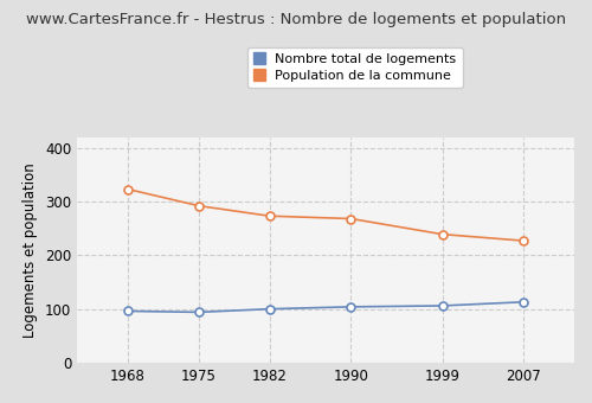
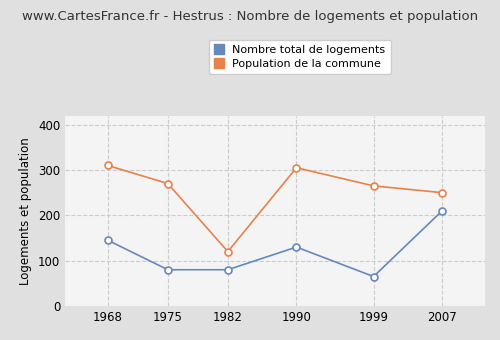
Nombre total de logements/1968: 96 -> 145
Population de la commune/1968: 323 -> 310
Nombre total de logements/1975: 94 -> 80
Population de la commune/1975: 292 -> 270
Nombre total de logements/1982: 100 -> 80
Population de la commune/1982: 273 -> 120
Nombre total de logements/1990: 104 -> 130
Population de la commune/1990: 268 -> 305
Nombre total de logements/1999: 106 -> 65
Population de la commune/1999: 239 -> 265
Nombre total de logements/2007: 113 -> 210
Population de la commune/2007: 227 -> 250
